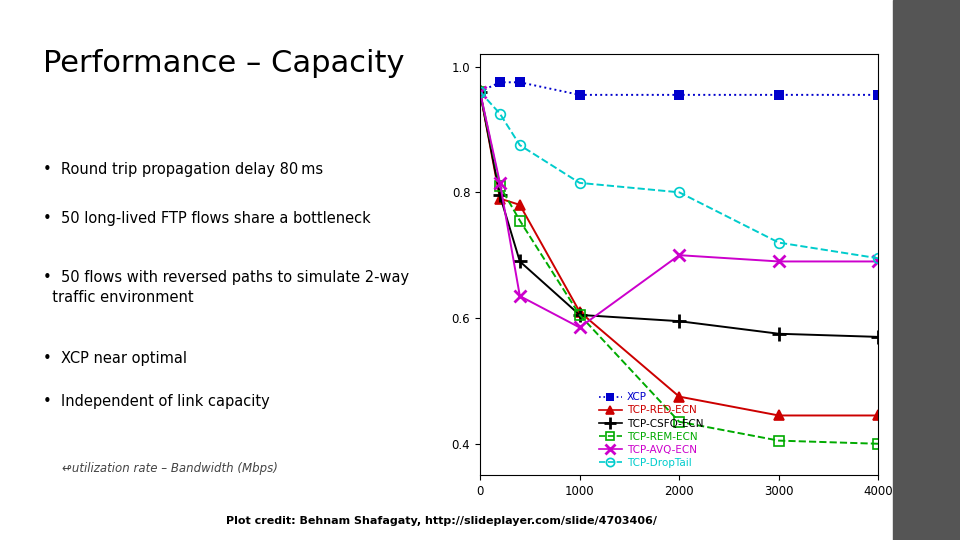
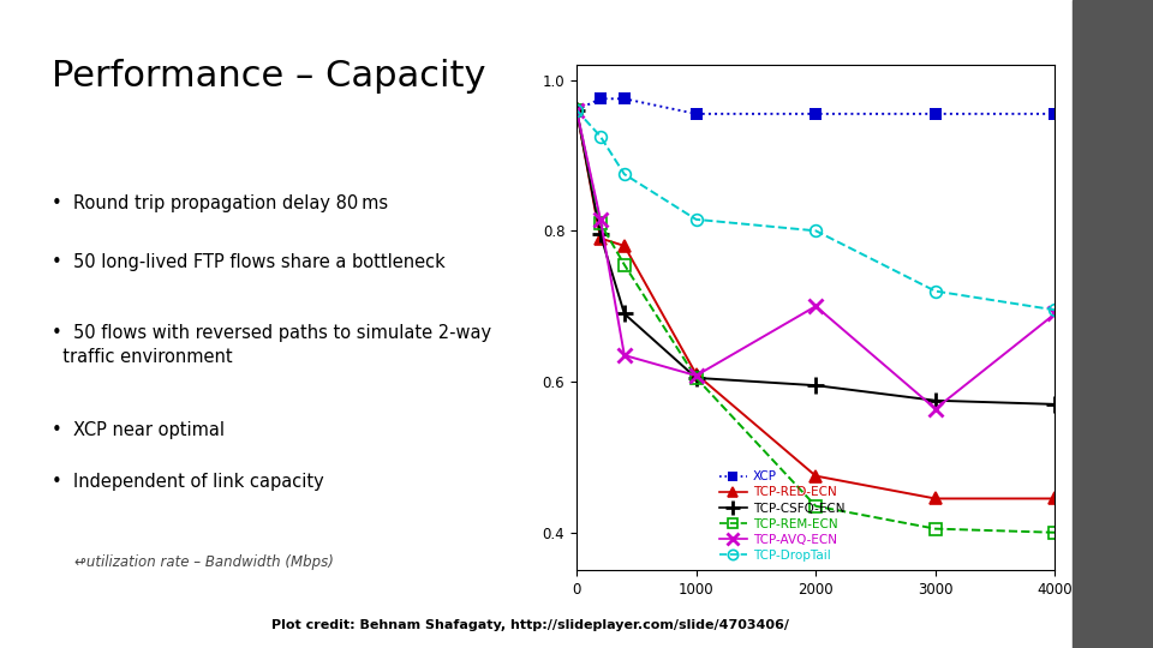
TCP-AVQ-ECN/1000: 0.585 -> 0.608
TCP-AVQ-ECN/3000: 0.690 -> 0.564
